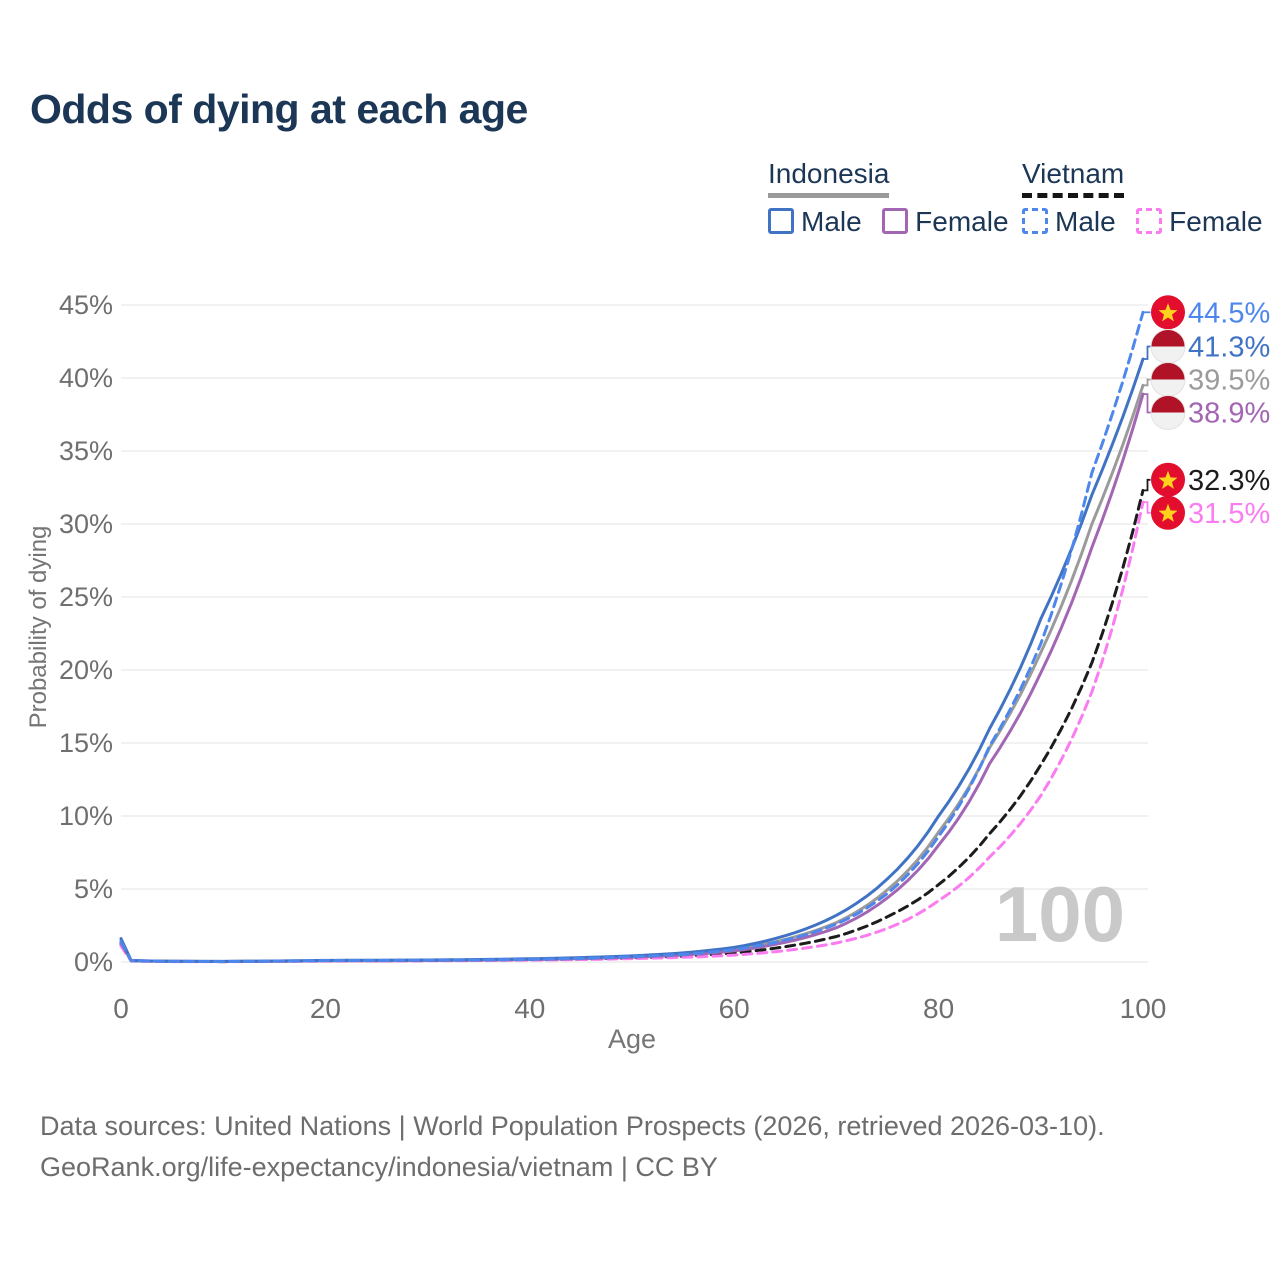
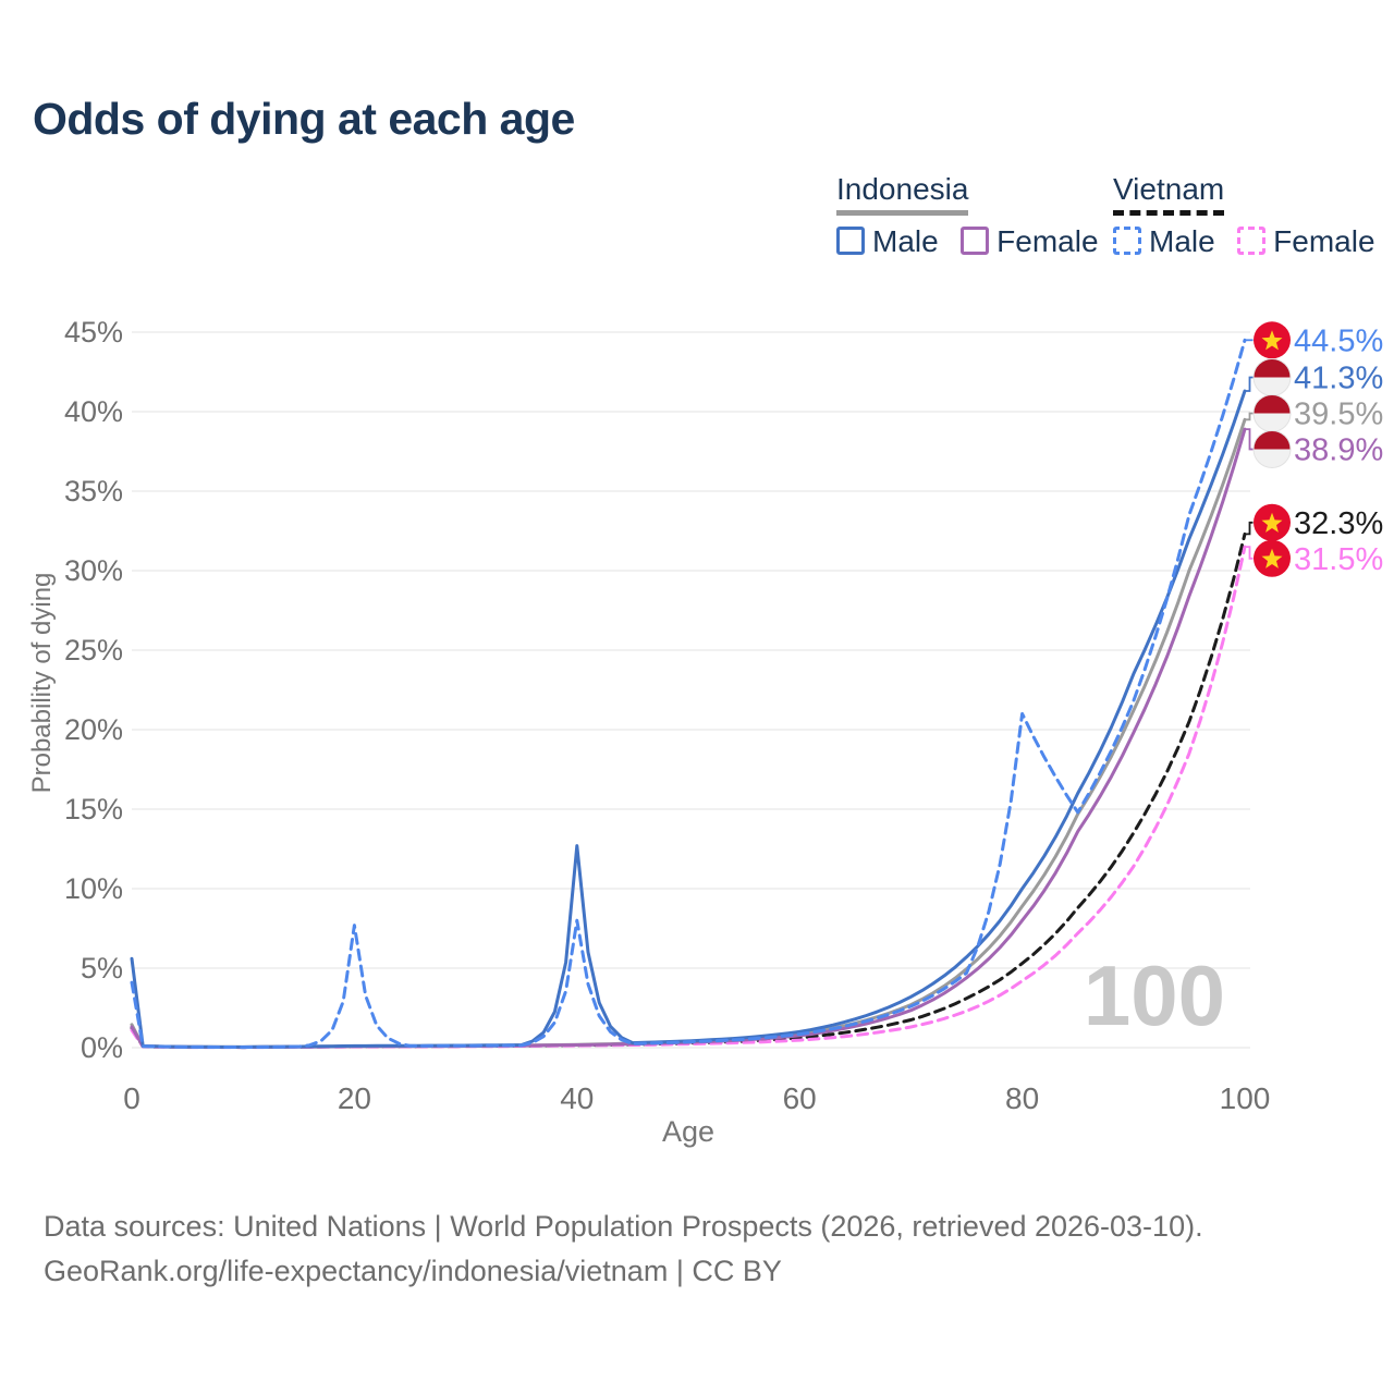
Vietnam Male/0: 1.4% -> 4.1%
Indonesia Male/0: 1.6% -> 5.6%
Vietnam Male/20: 0.1% -> 7.7%
Vietnam Male/40: 0.2% -> 8.0%
Indonesia Male/40: 0.2% -> 12.7%
Vietnam Male/80: 8.6% -> 21.0%
